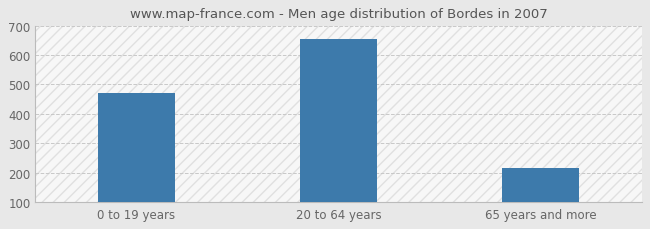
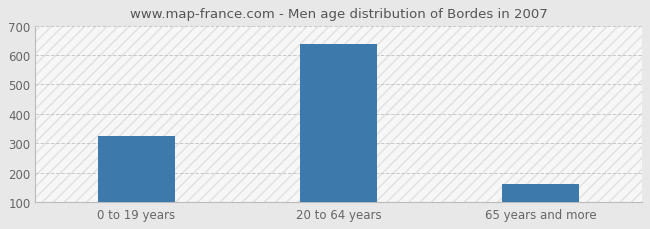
0 to 19 years: 470 -> 326
20 to 64 years: 655 -> 636
65 years and more: 215 -> 160
